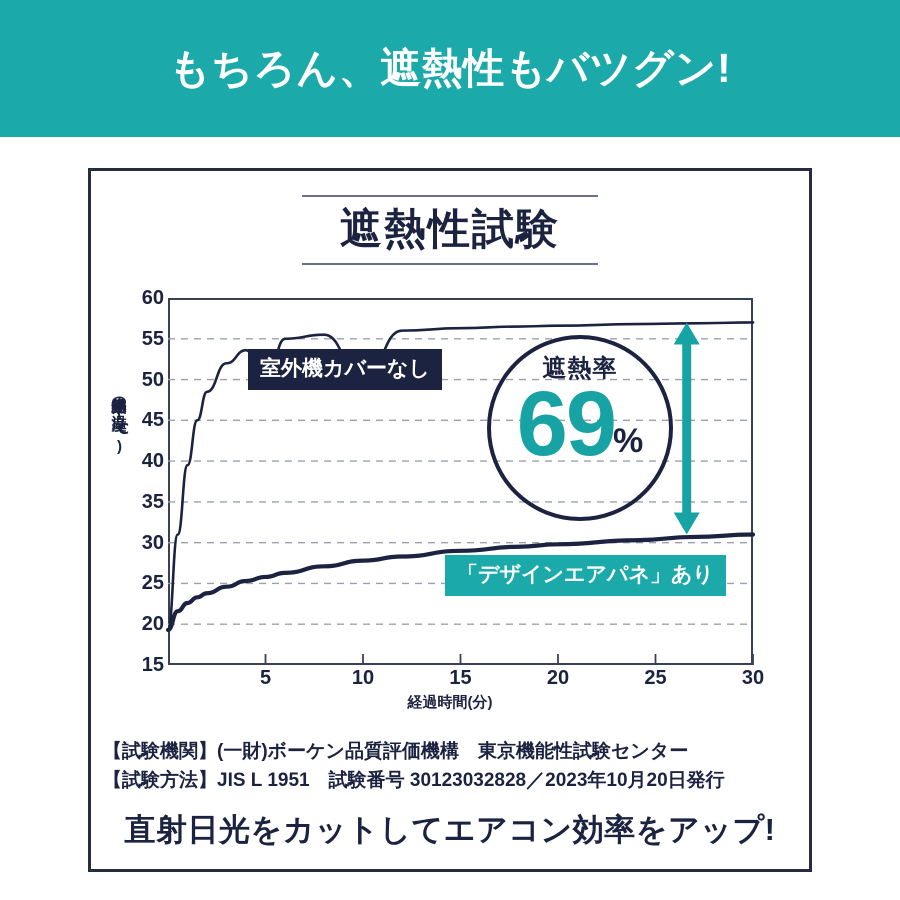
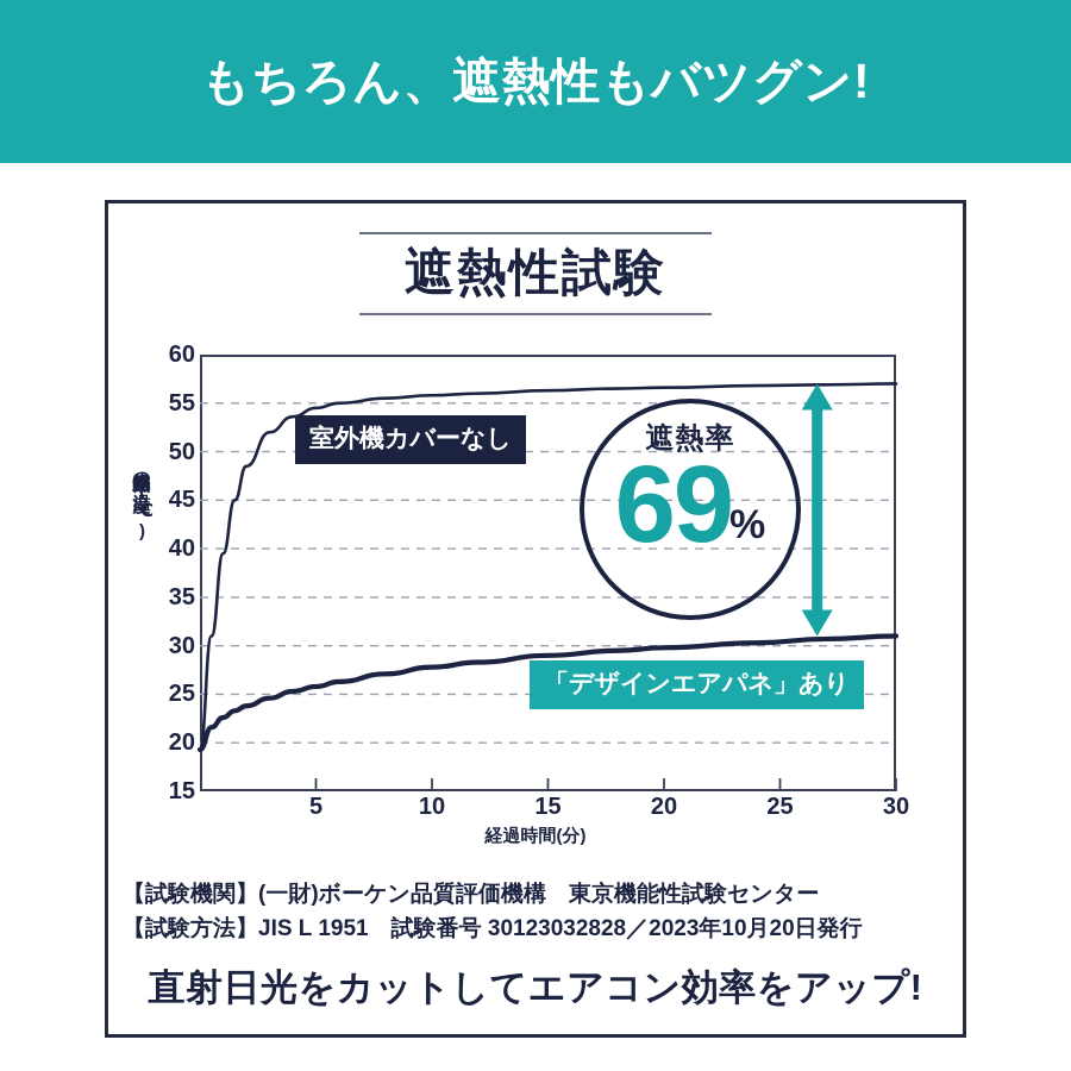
室外機カバーなし/5: 49 -> 54
室外機カバーなし/10: 50 -> 56
